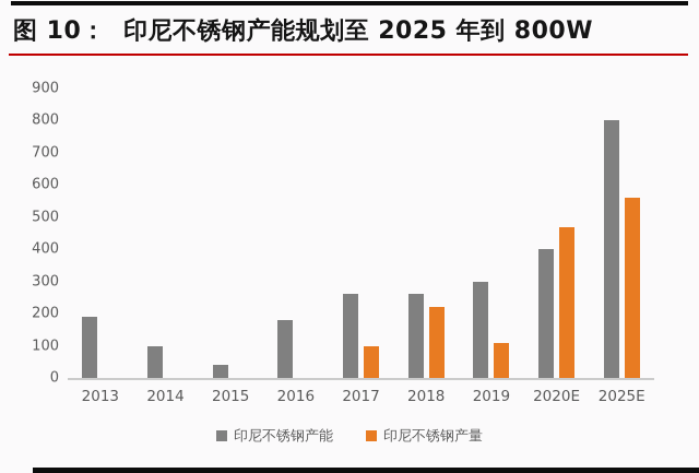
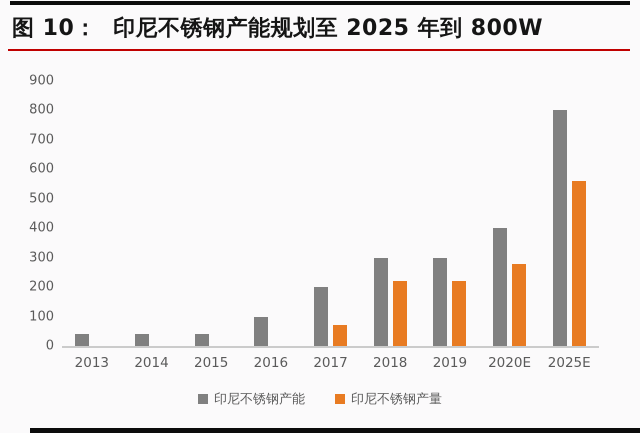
印尼不锈钢产能/2013: 190 -> 40
印尼不锈钢产能/2014: 100 -> 40
印尼不锈钢产能/2016: 180 -> 100
印尼不锈钢产能/2017: 260 -> 200
印尼不锈钢产量/2017: 100 -> 70
印尼不锈钢产能/2018: 260 -> 300
印尼不锈钢产量/2019: 110 -> 220
印尼不锈钢产量/2020E: 470 -> 280
